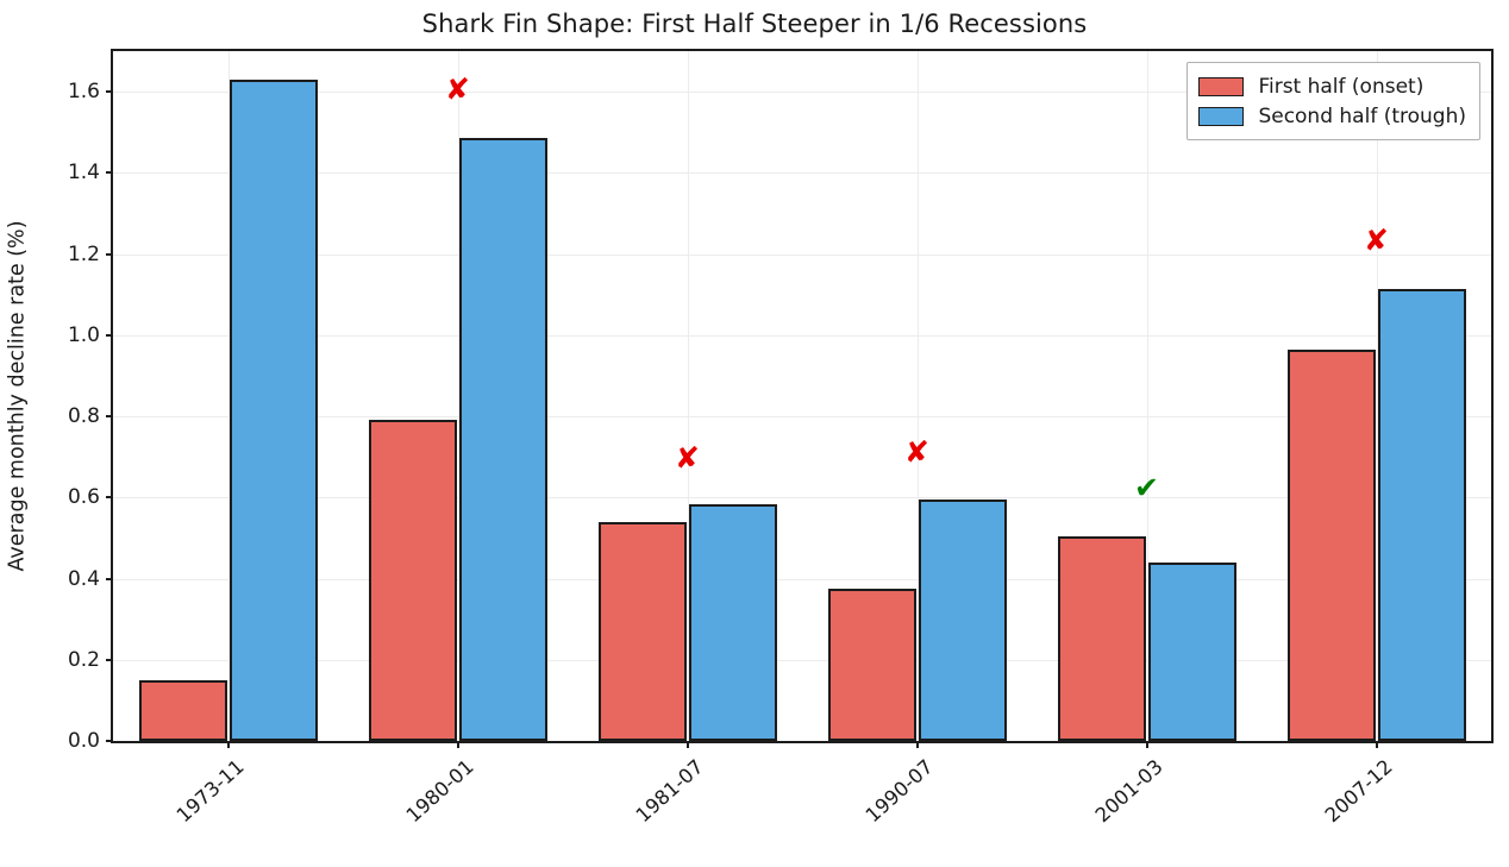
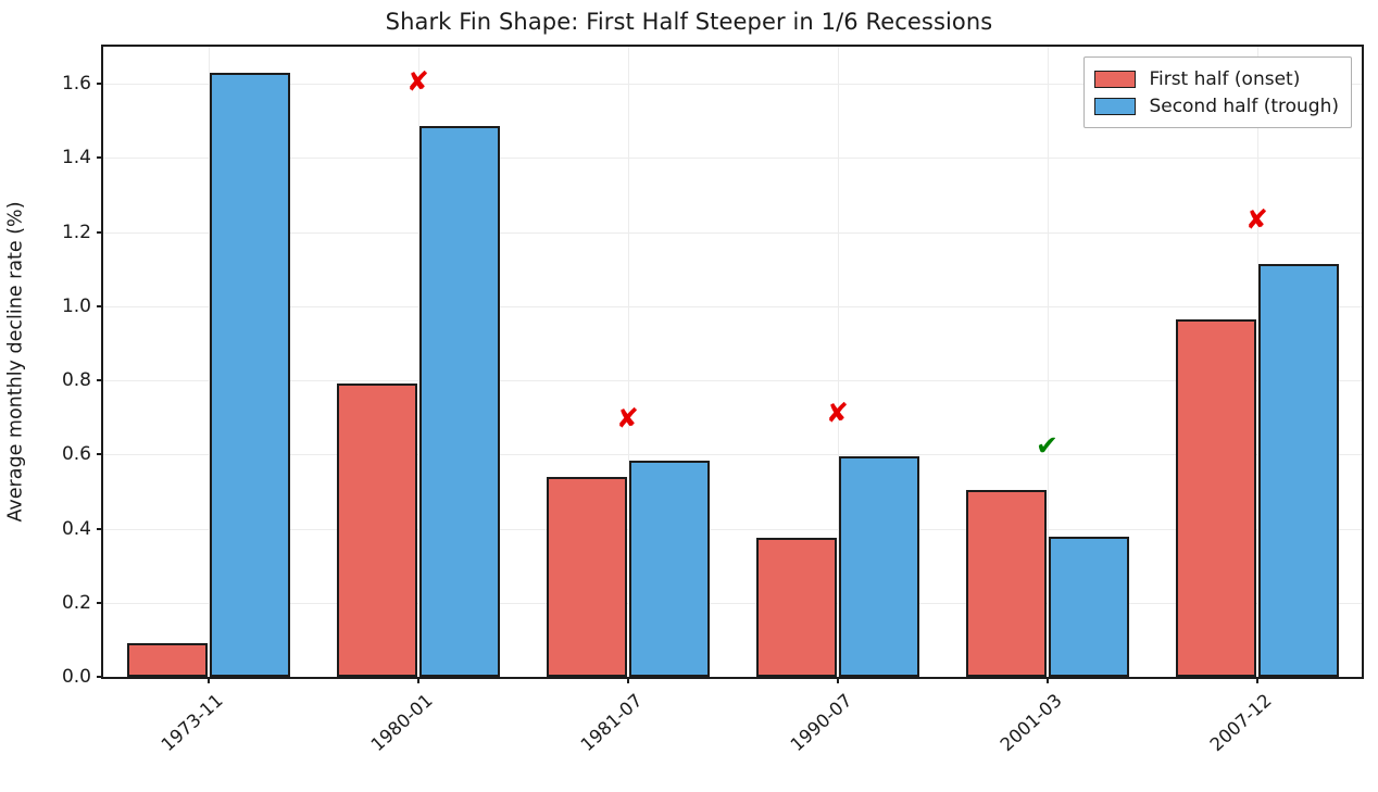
First half (onset)/1973-11: 0.15 -> 0.09
Second half (trough)/2001-03: 0.44 -> 0.38
